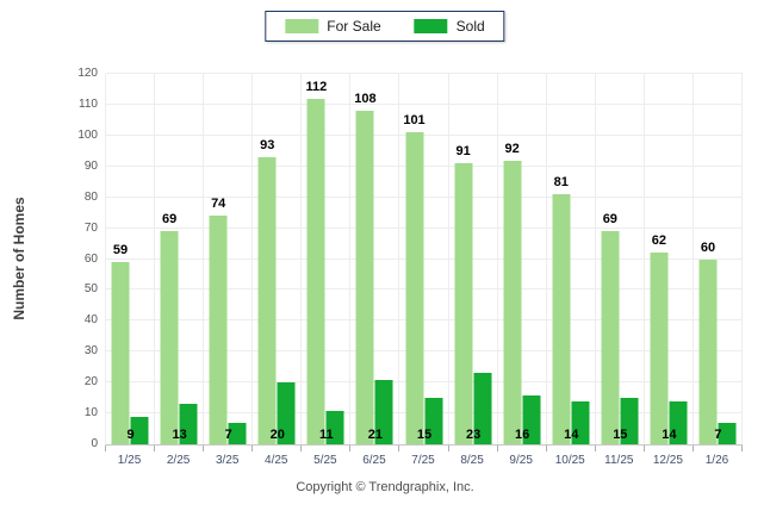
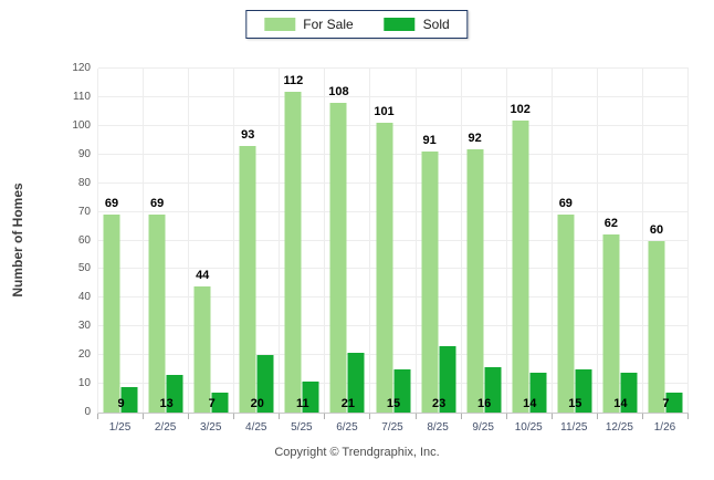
For Sale/1/25: 59 -> 69
For Sale/3/25: 74 -> 44
For Sale/10/25: 81 -> 102
